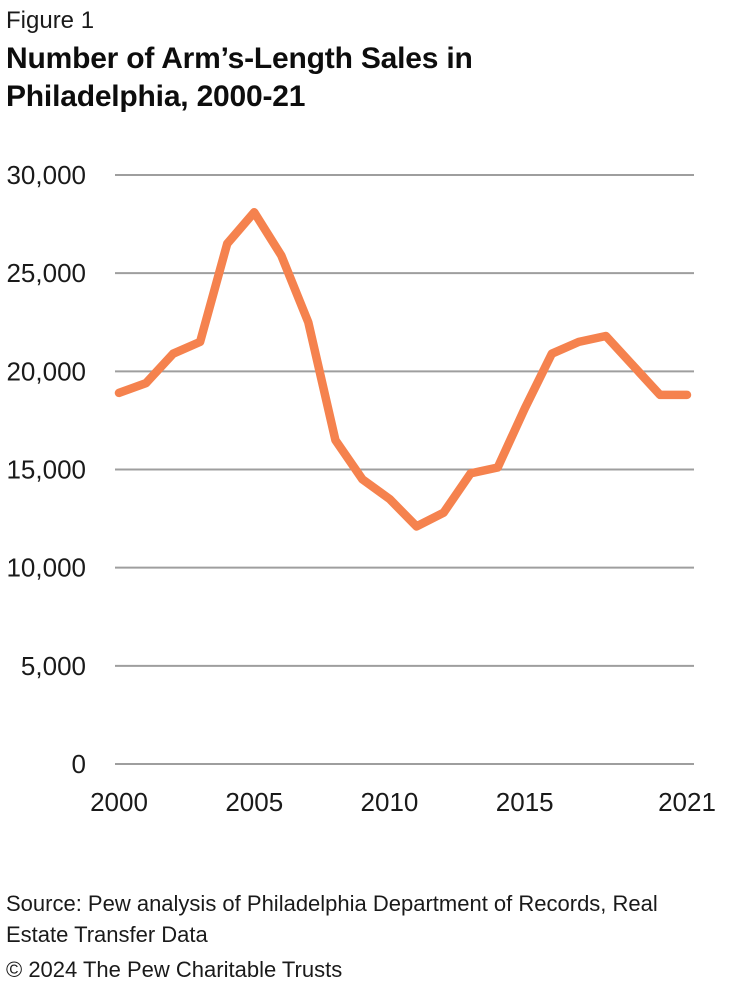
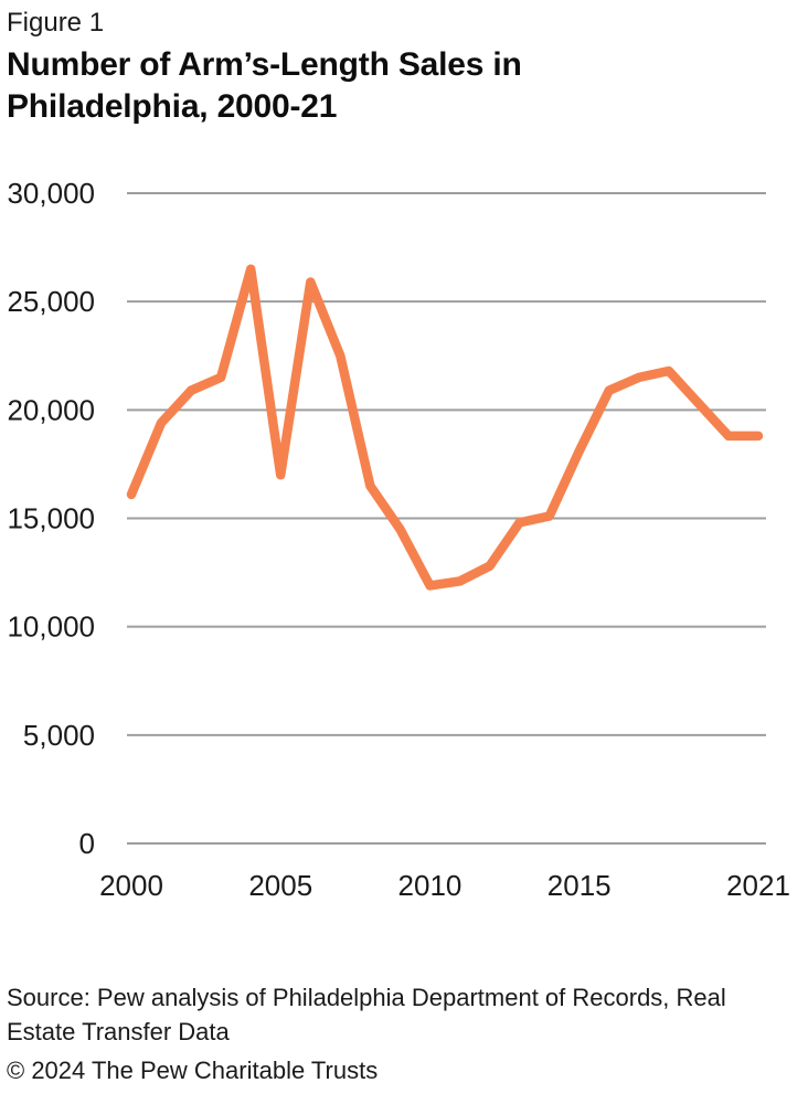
2000: 18900 -> 16100
2005: 28100 -> 17000
2010: 13500 -> 11900
